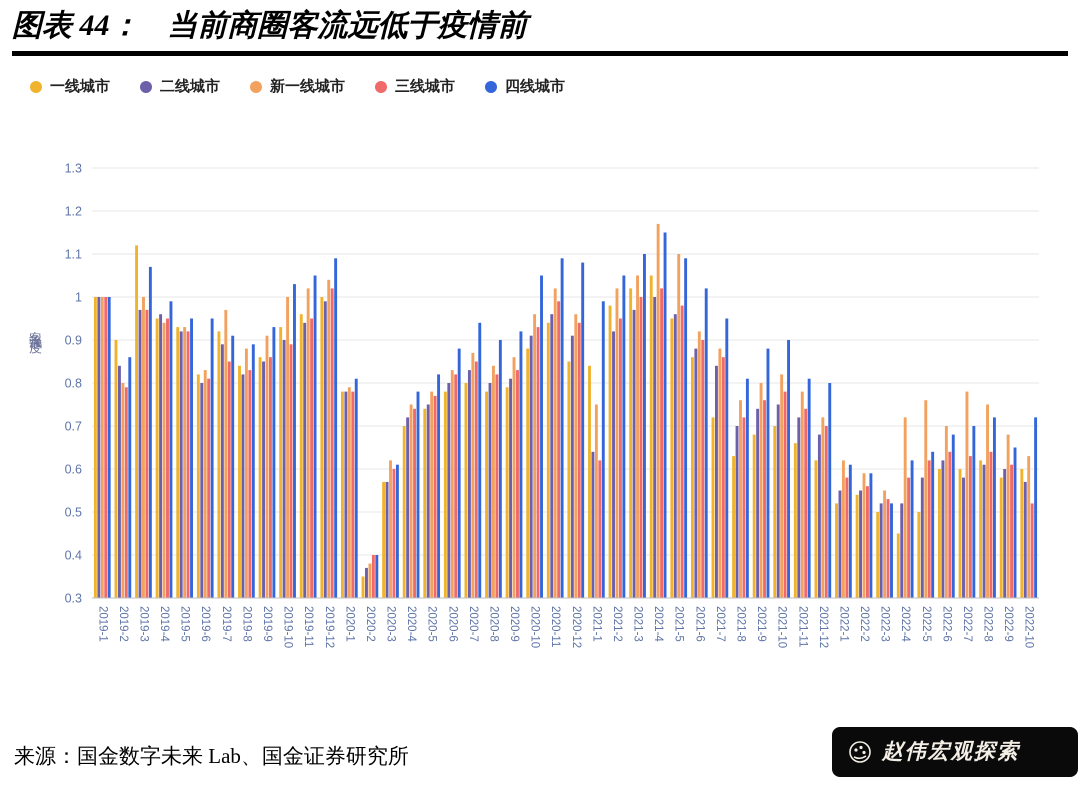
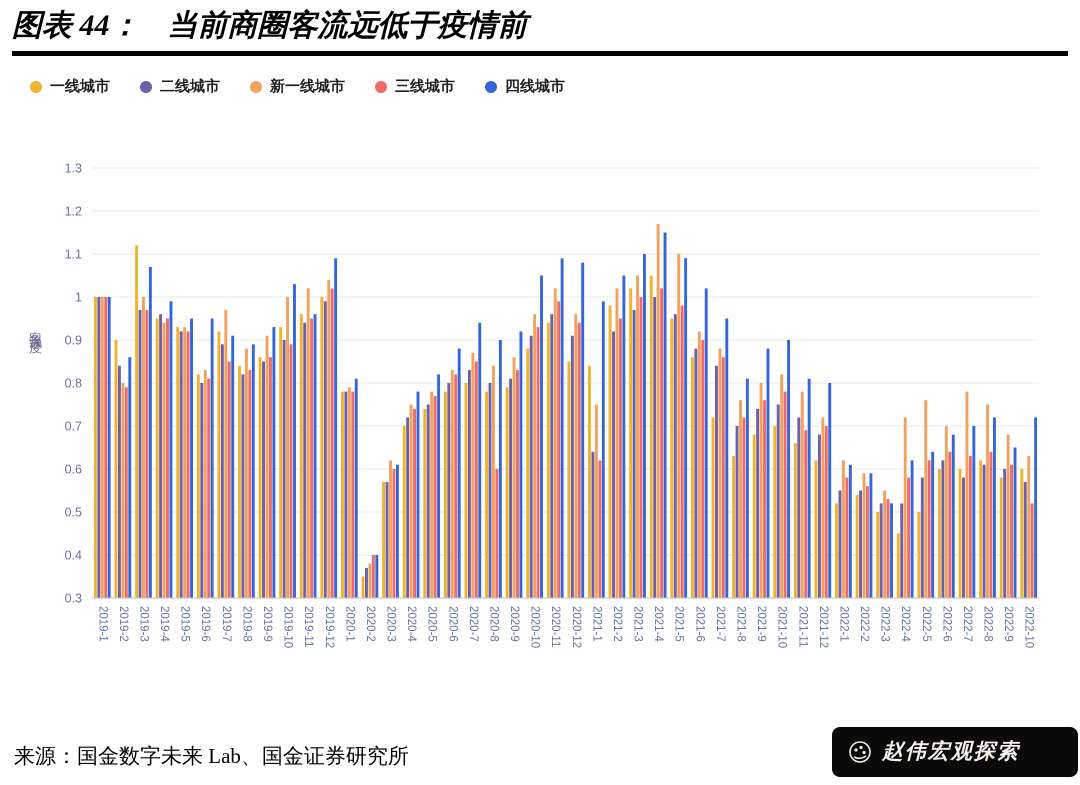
四线城市/2019-11: 1.05 -> 0.96
三线城市/2020-8: 0.82 -> 0.60
三线城市/2021-11: 0.74 -> 0.69
